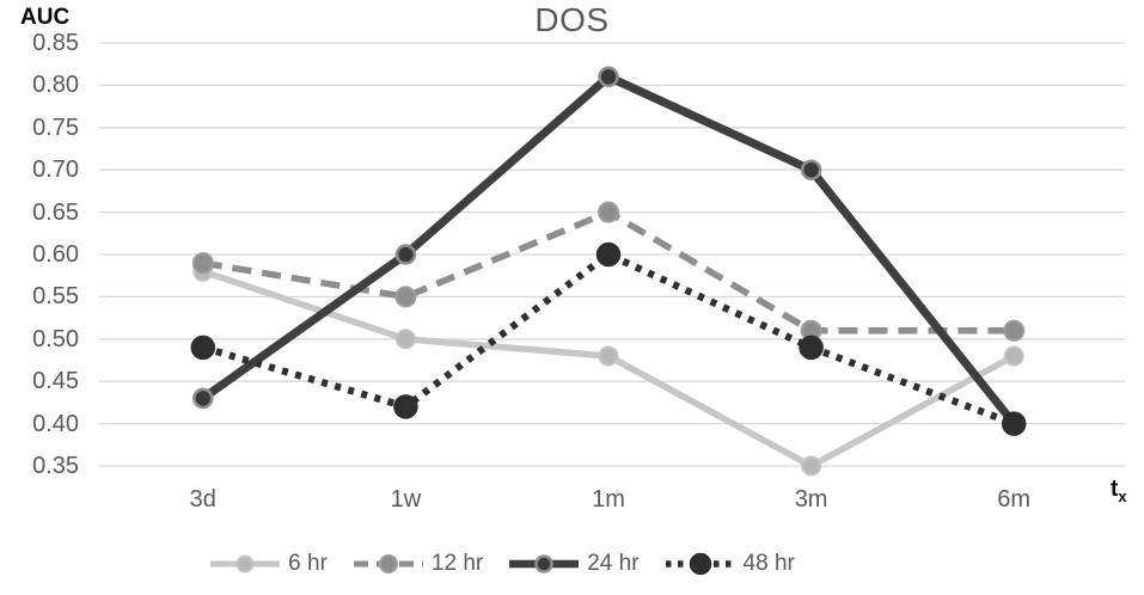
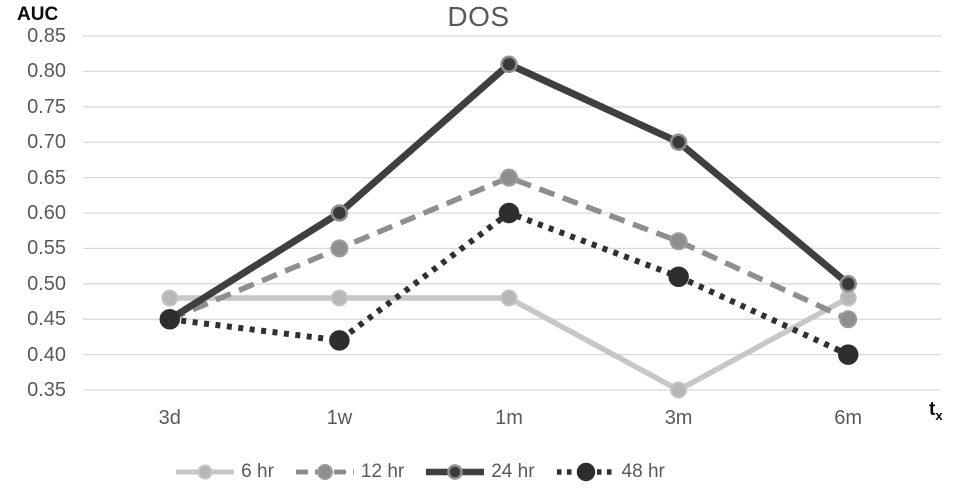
6 hr/3d: 0.58 -> 0.48
12 hr/3d: 0.59 -> 0.45
24 hr/3d: 0.43 -> 0.45
48 hr/3d: 0.49 -> 0.45
6 hr/1w: 0.50 -> 0.48
12 hr/3m: 0.51 -> 0.56
48 hr/3m: 0.49 -> 0.51
12 hr/6m: 0.51 -> 0.45
24 hr/6m: 0.40 -> 0.50
